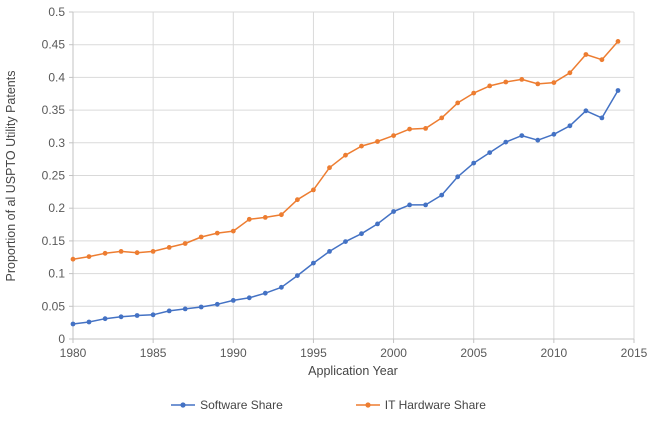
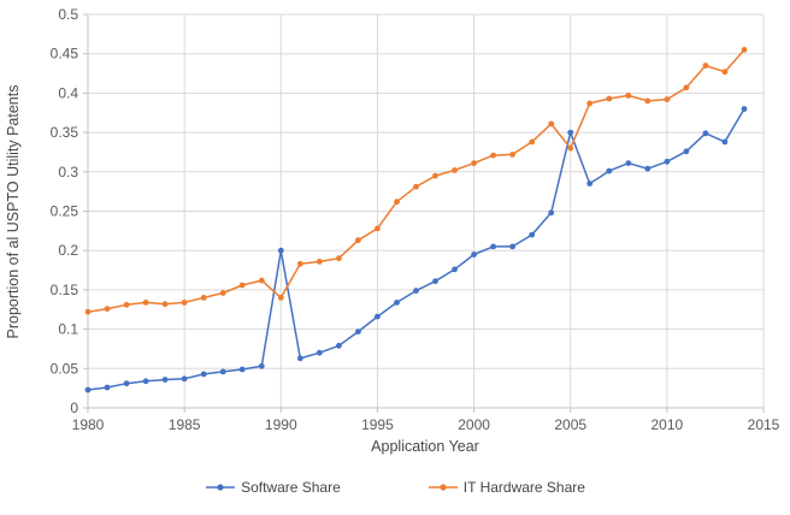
Software Share/1990: 0.06 -> 0.20
IT Hardware Share/1990: 0.17 -> 0.14
Software Share/2005: 0.27 -> 0.35
IT Hardware Share/2005: 0.38 -> 0.33
